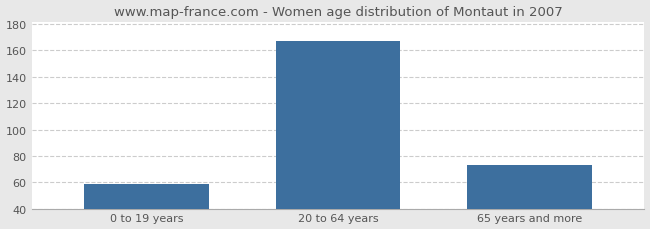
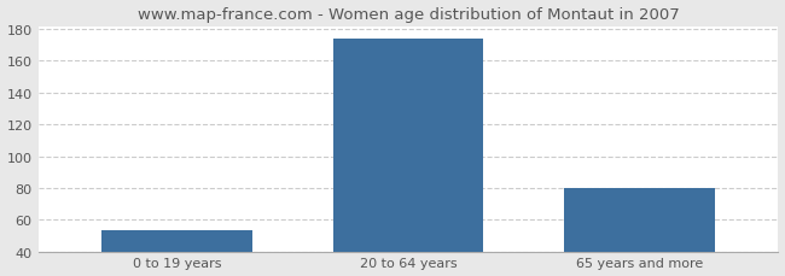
0 to 19 years: 59 -> 53
20 to 64 years: 167 -> 174
65 years and more: 73 -> 80
